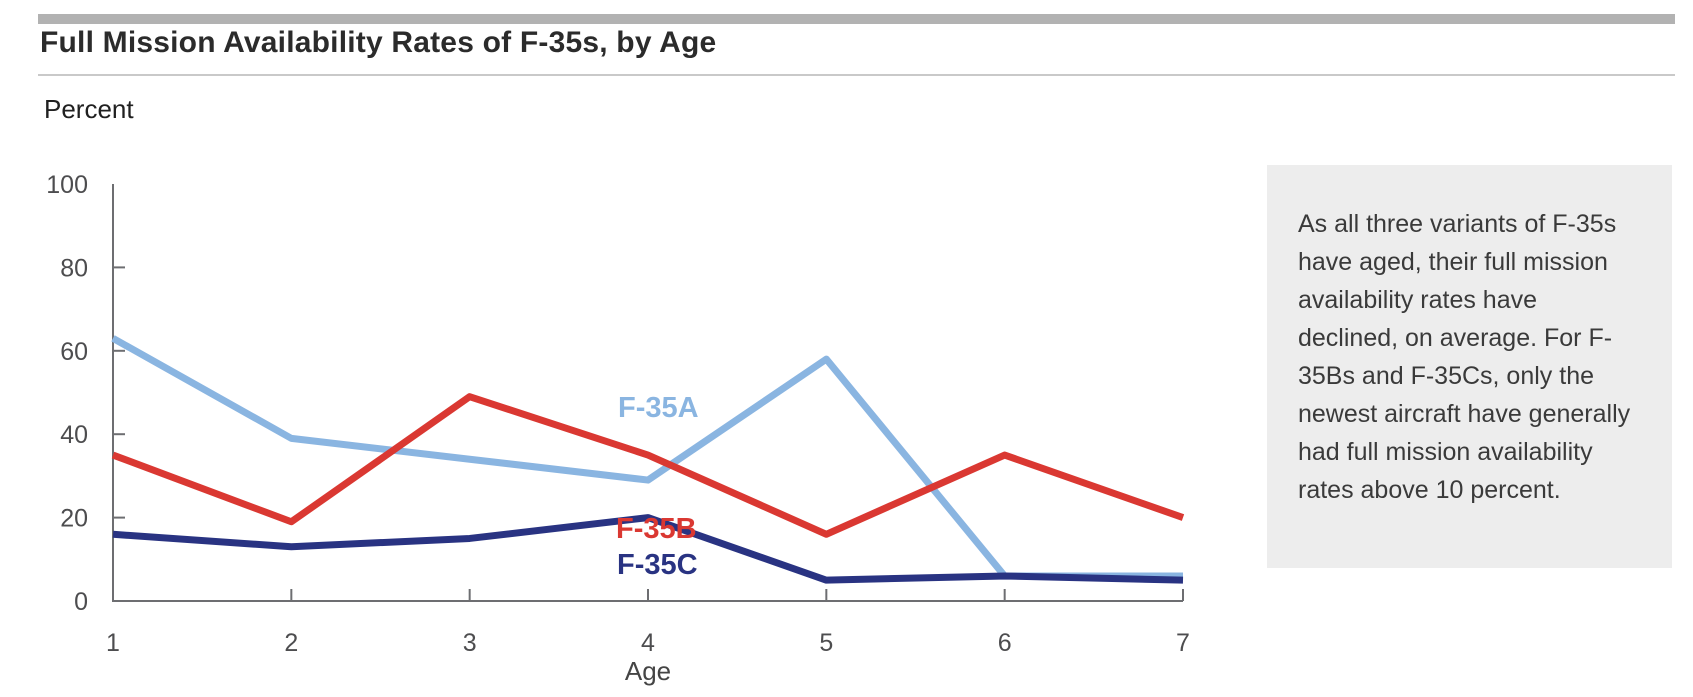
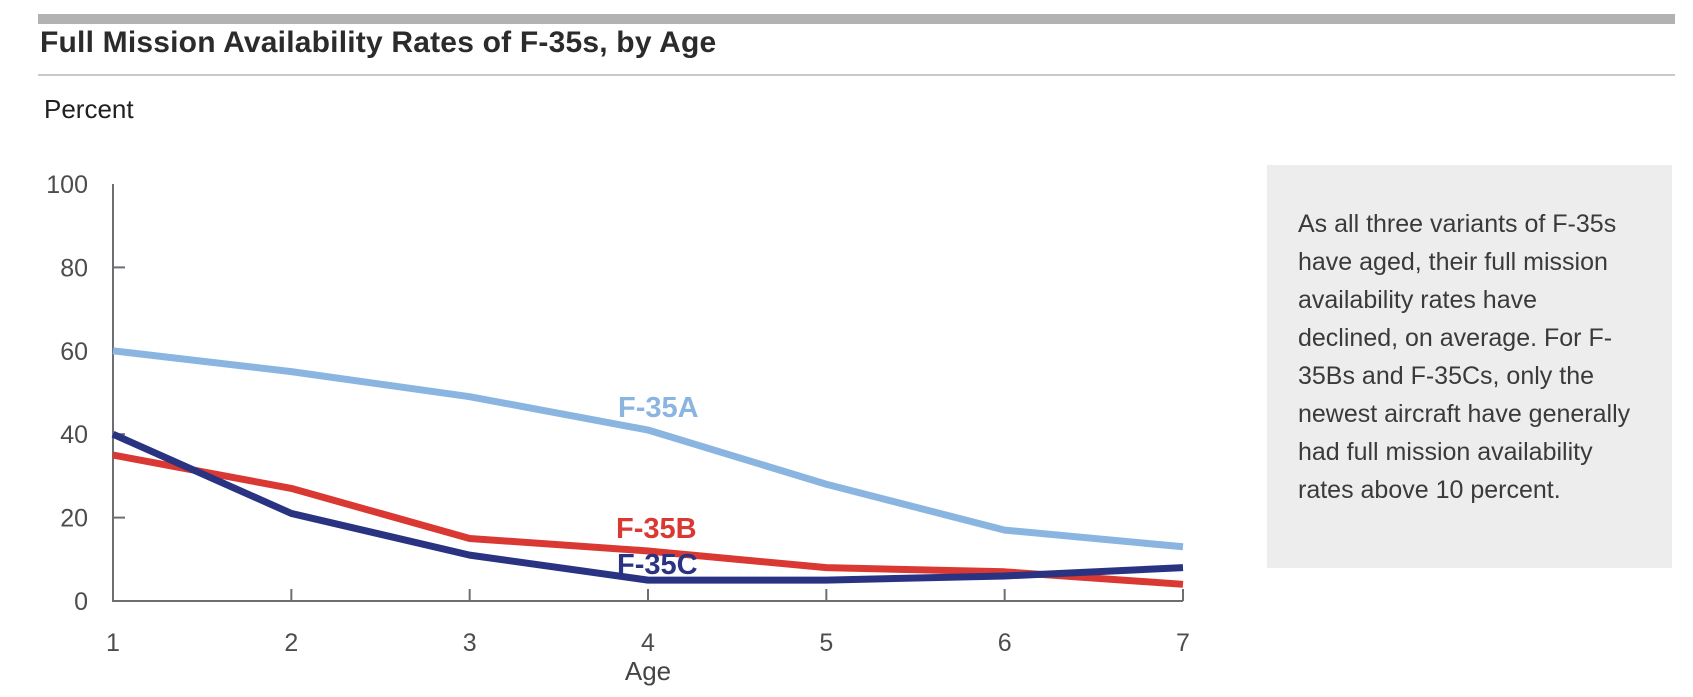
F-35A/1: 63 -> 60
F-35C/1: 16 -> 40
F-35A/2: 39 -> 55
F-35B/2: 19 -> 27
F-35C/2: 13 -> 21
F-35A/3: 34 -> 49
F-35B/3: 49 -> 15
F-35C/3: 15 -> 11
F-35A/4: 29 -> 41
F-35B/4: 35 -> 12
F-35C/4: 20 -> 5
F-35A/5: 58 -> 28
F-35B/5: 16 -> 8
F-35A/6: 6 -> 17
F-35B/6: 35 -> 7
F-35A/7: 6 -> 13
F-35B/7: 20 -> 4
F-35C/7: 5 -> 8
